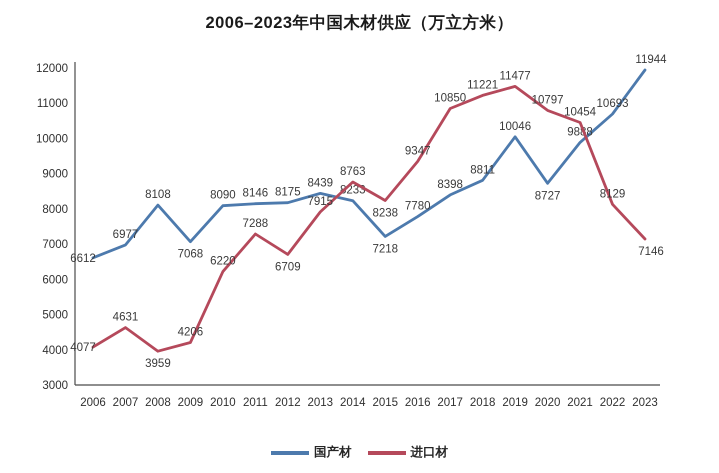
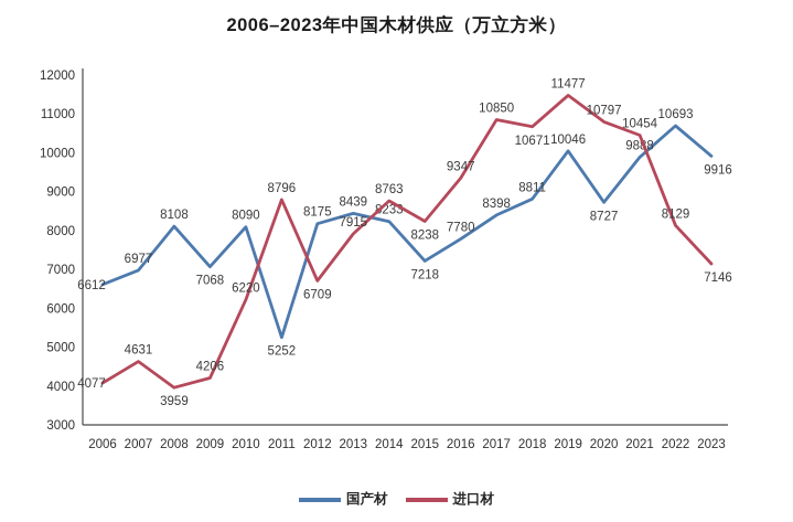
国产材/2011: 8146 -> 5252
进口材/2011: 7288 -> 8796
进口材/2018: 11221 -> 10671
国产材/2023: 11944 -> 9916
